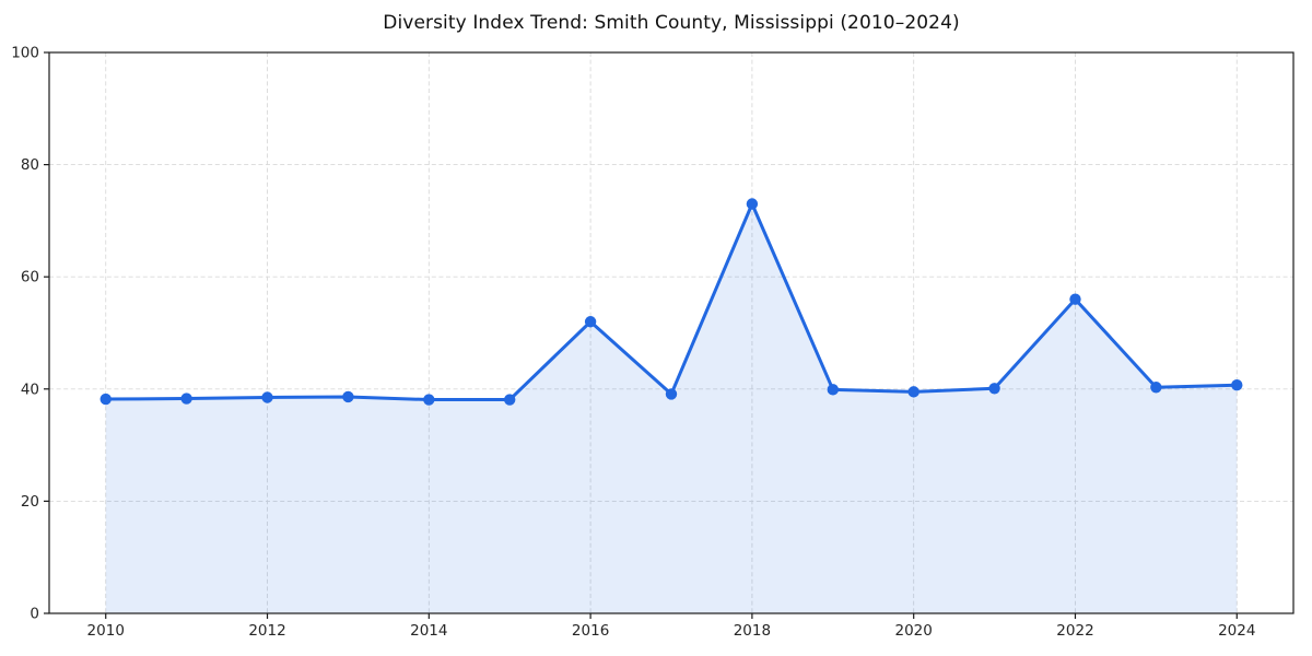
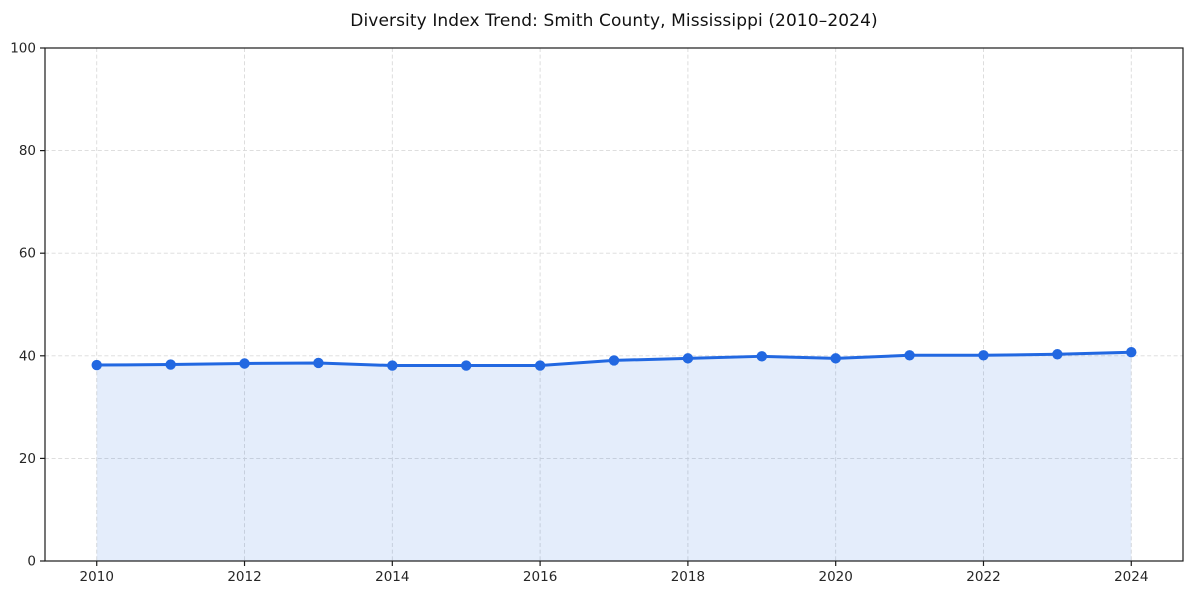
2016: 52 -> 38
2018: 73 -> 40
2022: 56 -> 40
